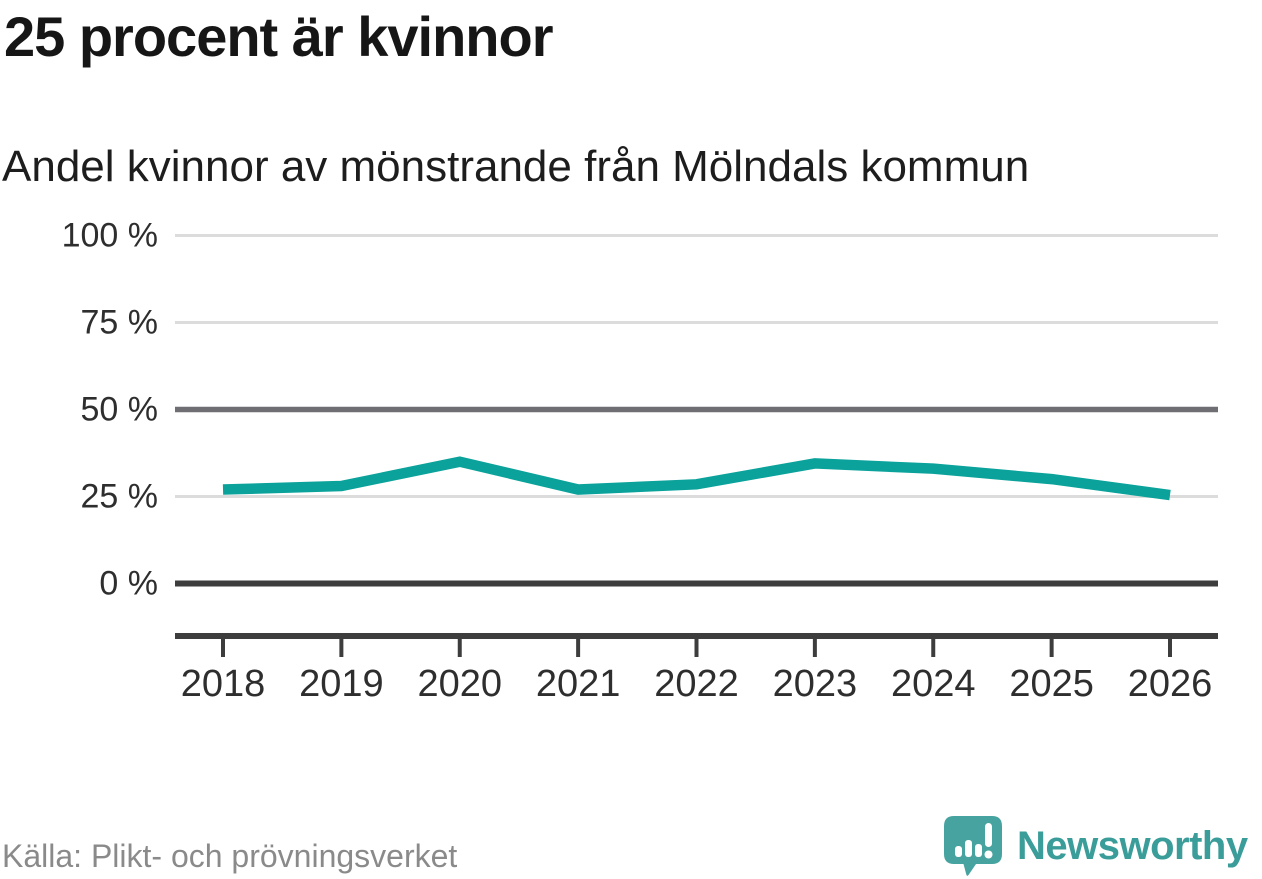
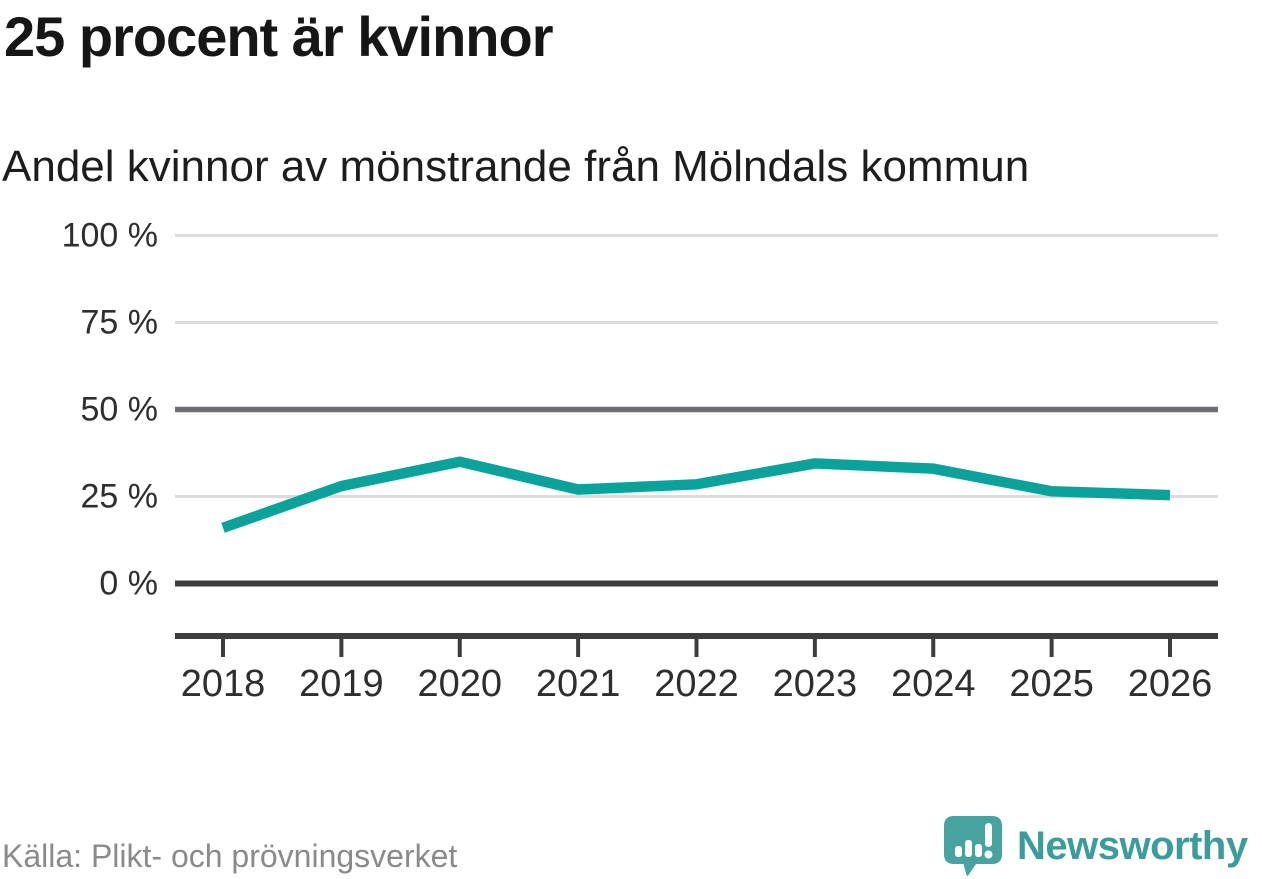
2018: 27% -> 16%
2025: 30% -> 26%
